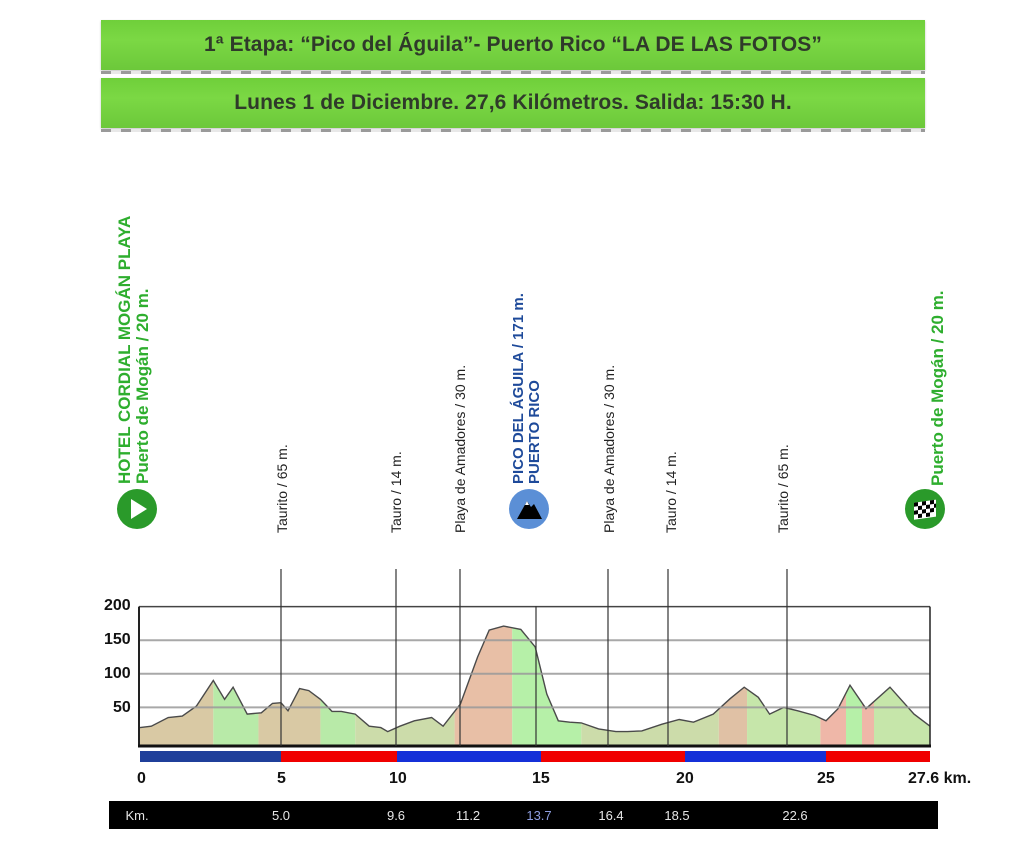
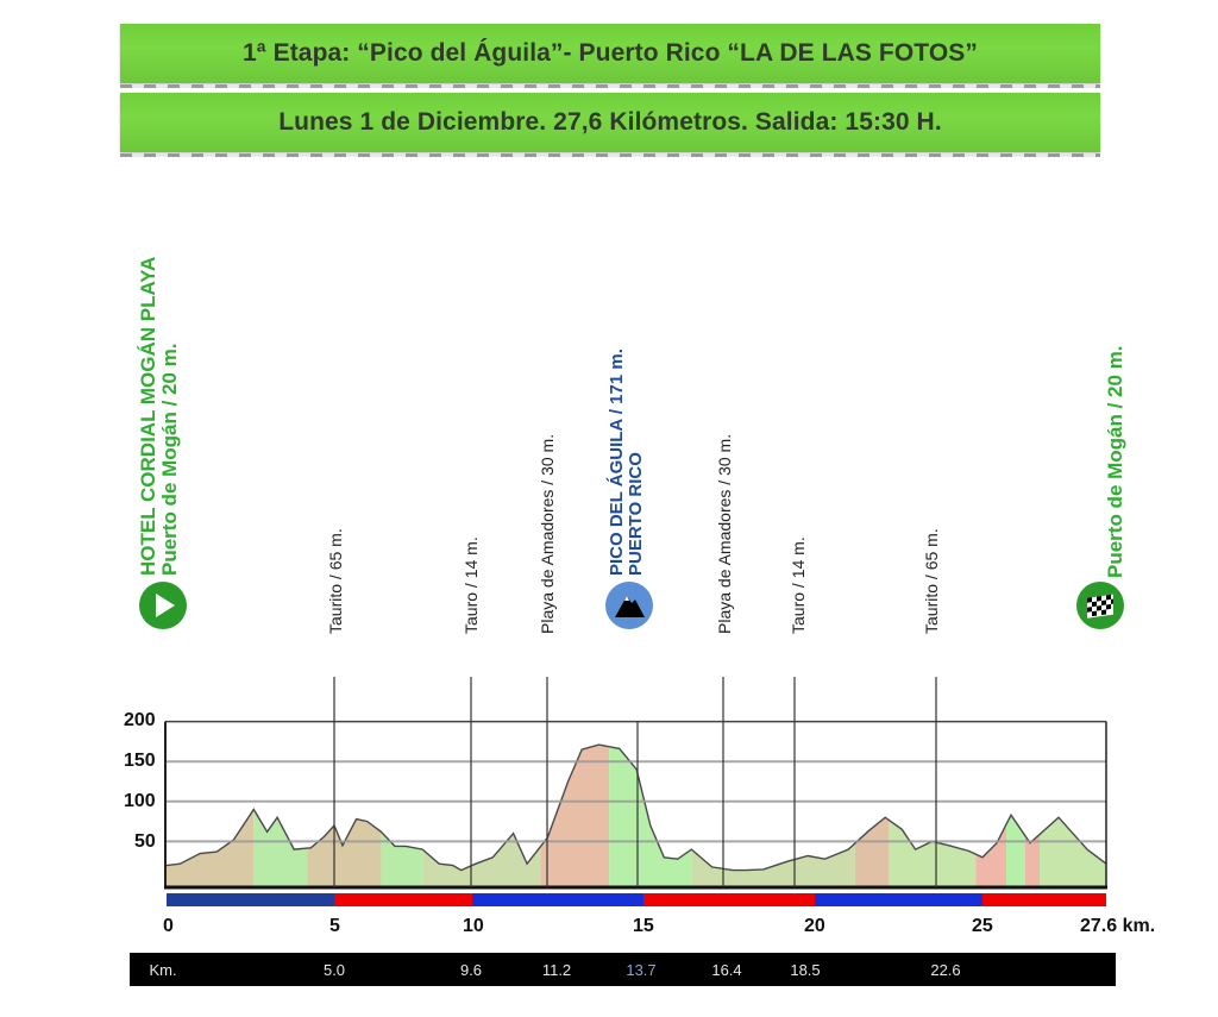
5.0: 60 -> 70
11.2: 40 -> 60
16.4: 30 -> 40
